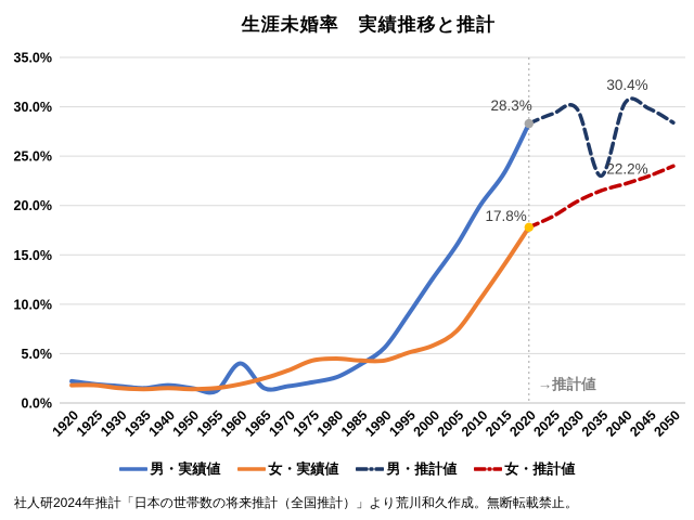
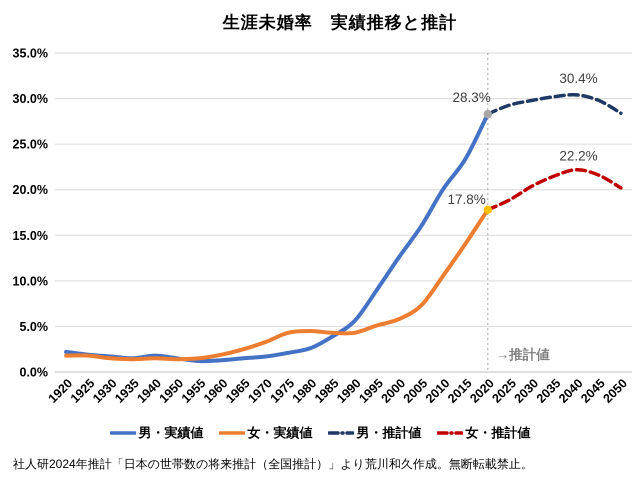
男・実績値/1960: 4% -> 1%
男・推計値/2035: 23% -> 30%
女・推計値/2045: 23% -> 22%
女・推計値/2050: 24% -> 20%
